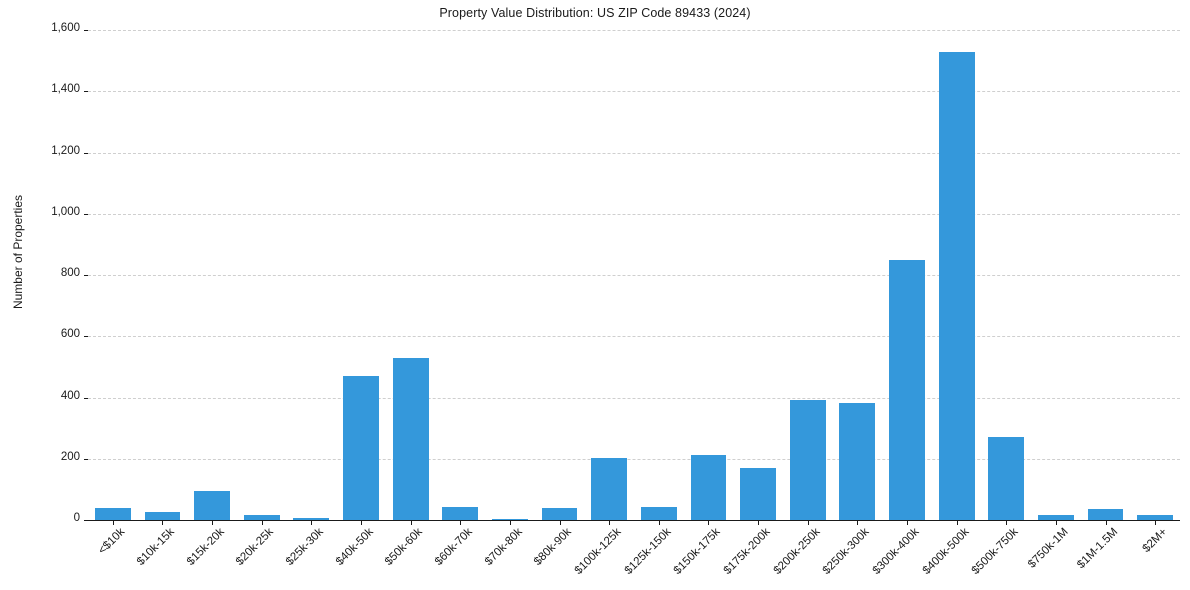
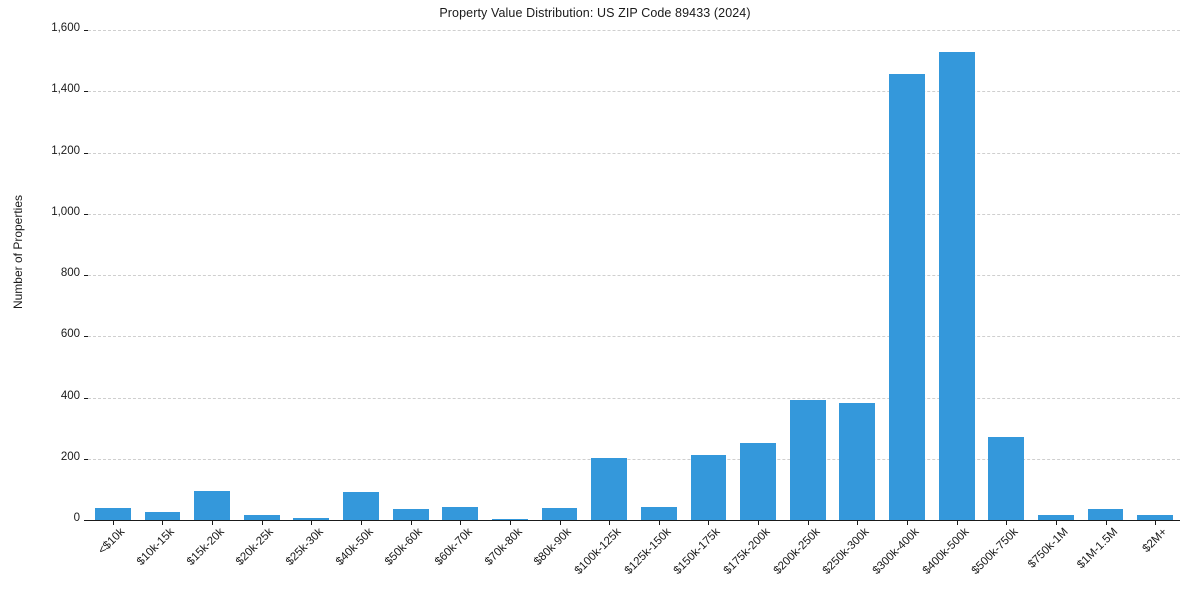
$40k-50k: 470 -> 90
$50k-60k: 530 -> 40
$175k-200k: 170 -> 250
$300k-400k: 850 -> 1460
